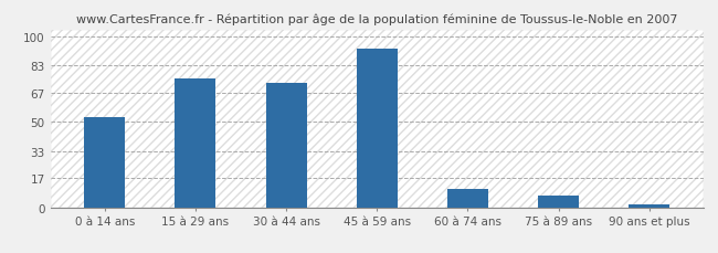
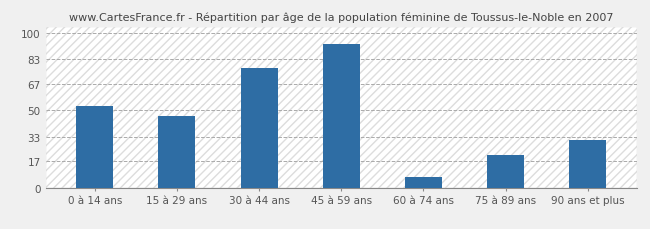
15 à 29 ans: 75 -> 46
30 à 44 ans: 73 -> 77
60 à 74 ans: 11 -> 7
75 à 89 ans: 7 -> 21
90 ans et plus: 2 -> 31
